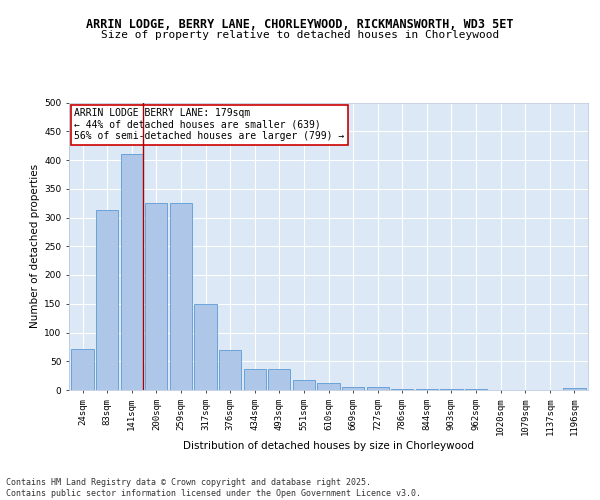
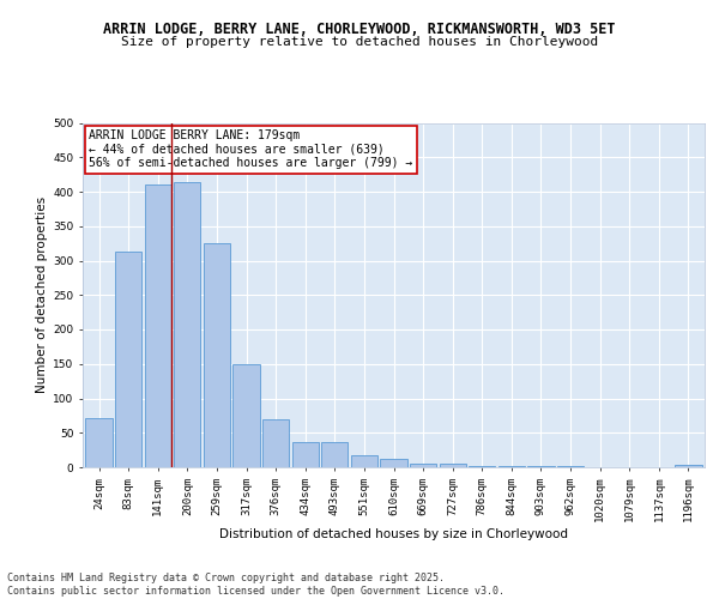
200sqm: 325 -> 414
